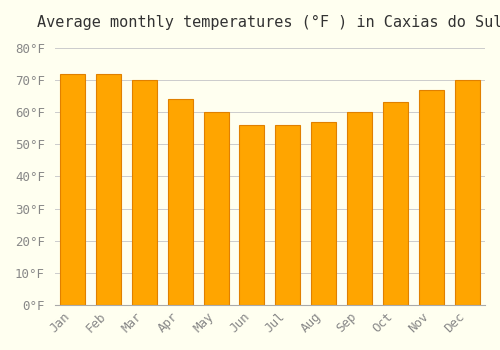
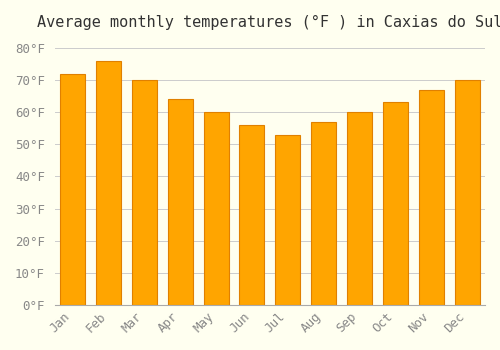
Feb: 72°F -> 76°F
Jul: 56°F -> 53°F
